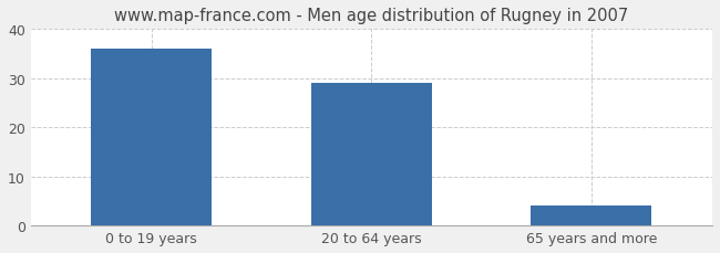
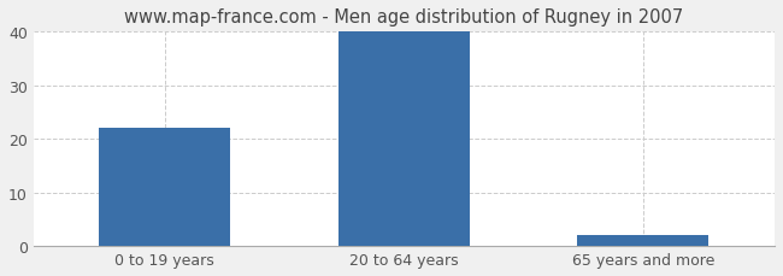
0 to 19 years: 36 -> 22
20 to 64 years: 29 -> 40
65 years and more: 4 -> 2
